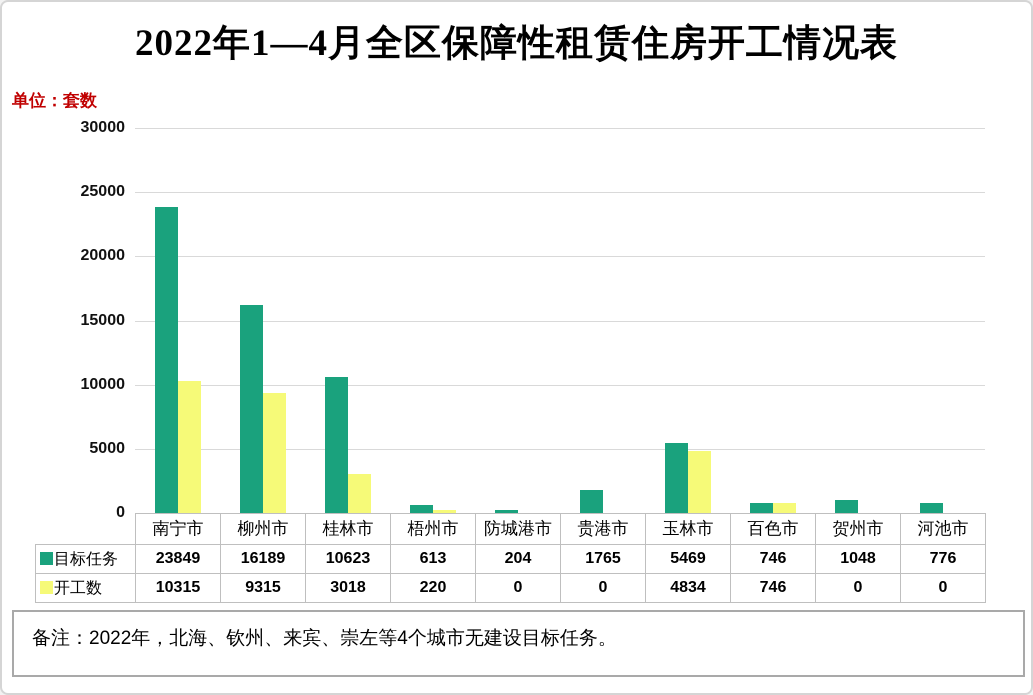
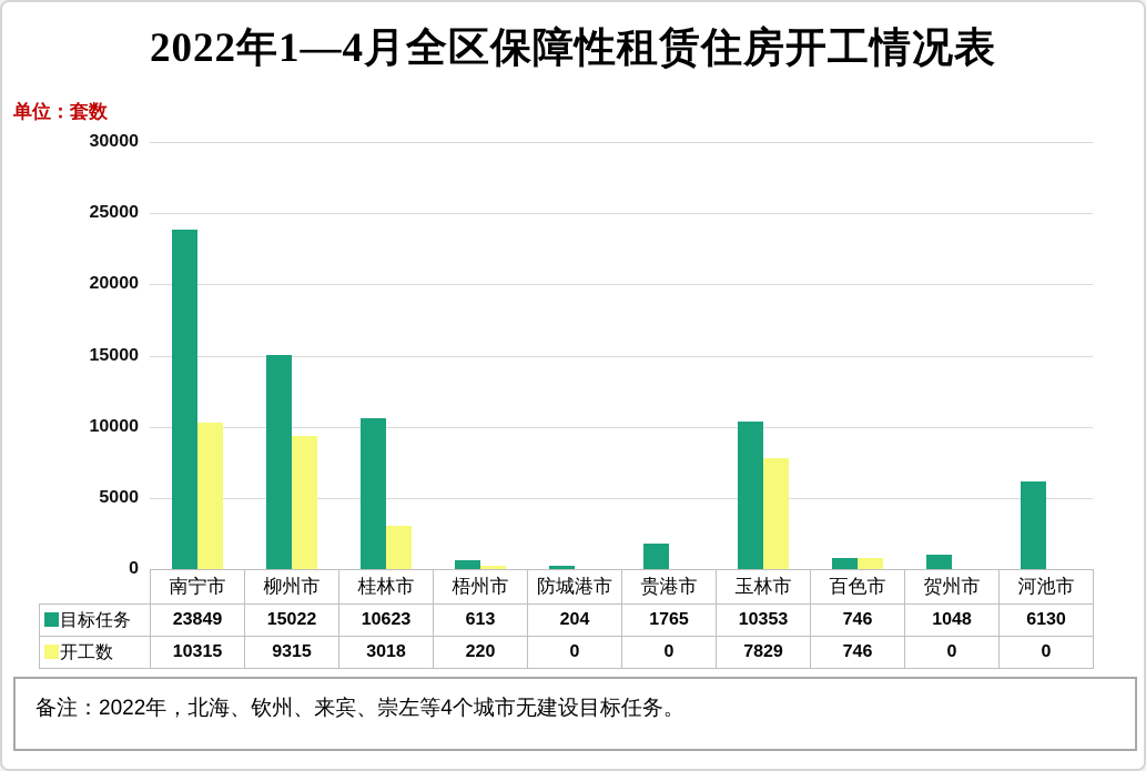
目标任务/柳州市: 16189 -> 15022
目标任务/玉林市: 5469 -> 10353
开工数/玉林市: 4834 -> 7829
目标任务/河池市: 776 -> 6130
